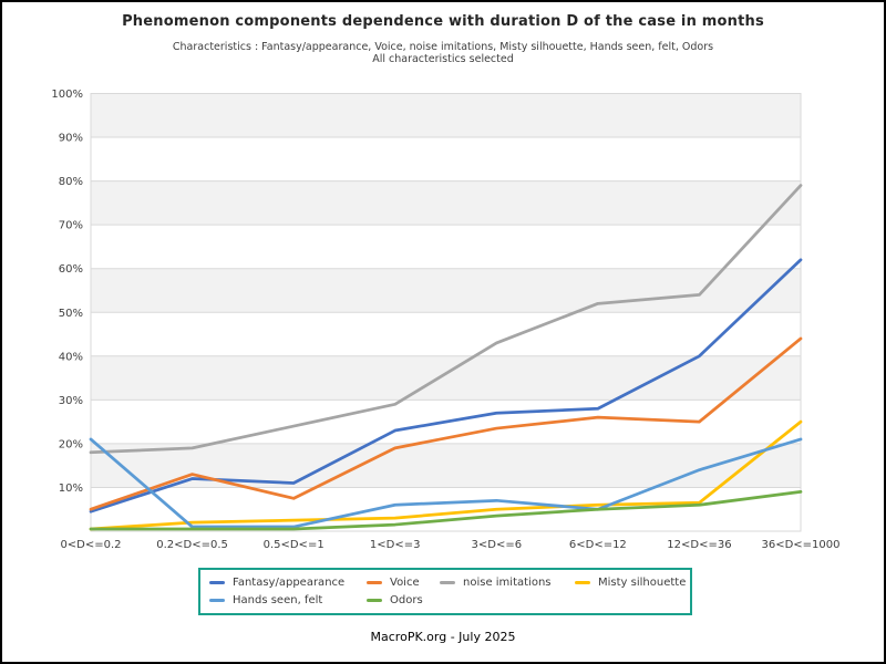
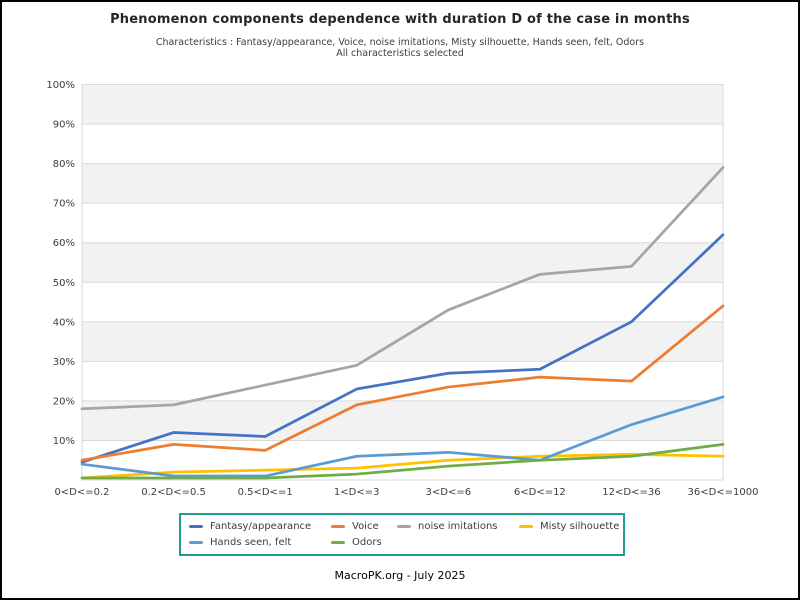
Hands seen, felt/0<D<=0.2: 21% -> 4%
Voice/0.2<D<=0.5: 13% -> 9%
Misty silhouette/36<D<=1000: 25% -> 6%
